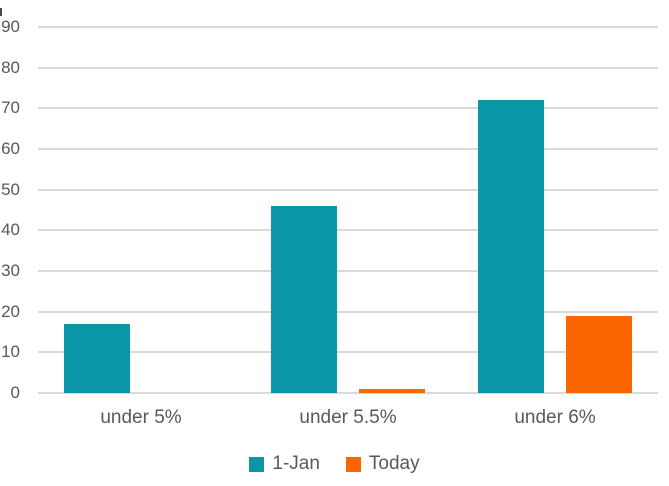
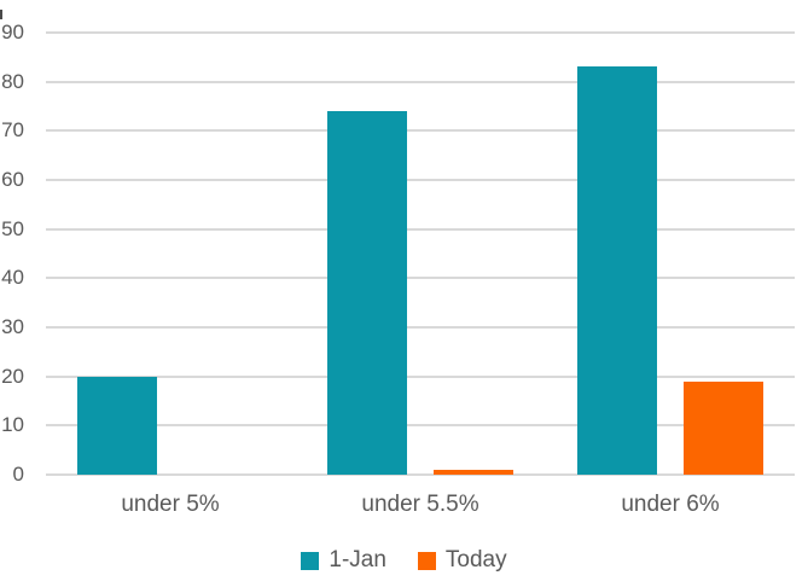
1-Jan/under 5%: 17 -> 20
1-Jan/under 5.5%: 46 -> 74
1-Jan/under 6%: 72 -> 83
